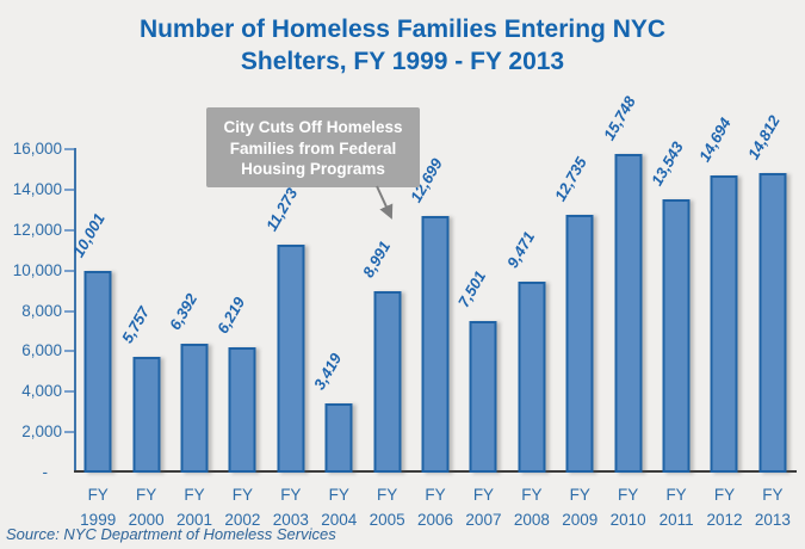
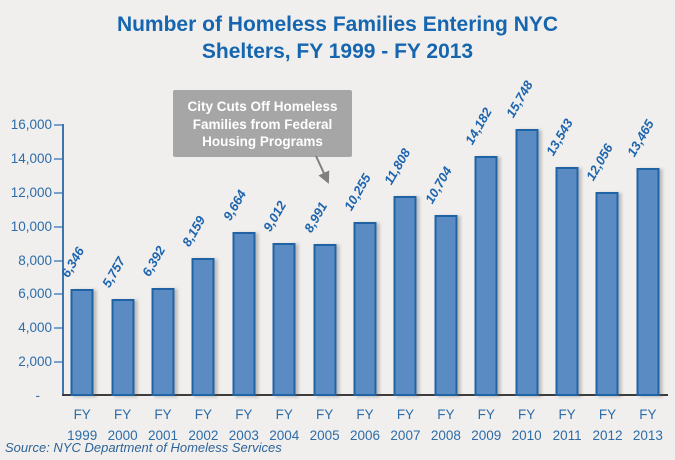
FY 1999: 10,001 -> 6,346
FY 2002: 6,219 -> 8,159
FY 2003: 11,273 -> 9,664
FY 2004: 3,419 -> 9,012
FY 2006: 12,699 -> 10,255
FY 2007: 7,501 -> 11,808
FY 2008: 9,471 -> 10,704
FY 2009: 12,735 -> 14,182
FY 2012: 14,694 -> 12,056
FY 2013: 14,812 -> 13,465
